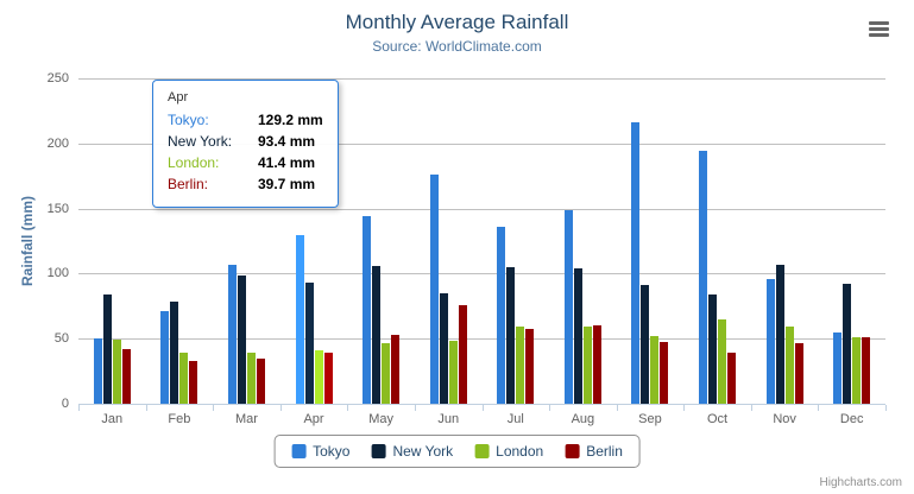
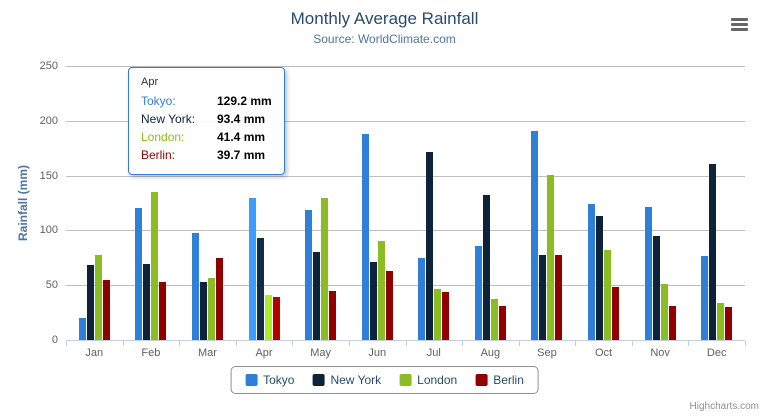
Tokyo/Jan: 50 -> 20
New York/Jan: 84 -> 68
London/Jan: 49 -> 78
Berlin/Jan: 42 -> 55
Tokyo/Feb: 72 -> 120
New York/Feb: 79 -> 69
London/Feb: 39 -> 135
Berlin/Feb: 33 -> 53
Tokyo/Mar: 106 -> 98
New York/Mar: 98 -> 53
London/Mar: 39 -> 57
Berlin/Mar: 34 -> 75
Tokyo/May: 144 -> 119
New York/May: 106 -> 80
London/May: 47 -> 130
Berlin/May: 53 -> 45
Tokyo/Jun: 176 -> 188
New York/Jun: 84 -> 71
London/Jun: 48 -> 90
Berlin/Jun: 76 -> 63
Tokyo/Jul: 136 -> 75
New York/Jul: 105 -> 172
London/Jul: 59 -> 47
Berlin/Jul: 57 -> 44
Tokyo/Aug: 148 -> 86
New York/Aug: 104 -> 132
London/Aug: 60 -> 37
Berlin/Aug: 60 -> 31
Tokyo/Sep: 216 -> 191
New York/Sep: 91 -> 78
London/Sep: 52 -> 151
Berlin/Sep: 48 -> 78
Tokyo/Oct: 194 -> 124
New York/Oct: 84 -> 113
London/Oct: 65 -> 82
Berlin/Oct: 39 -> 48
Tokyo/Nov: 96 -> 121
New York/Nov: 107 -> 95
London/Nov: 59 -> 51
Berlin/Nov: 47 -> 31
Tokyo/Dec: 54 -> 77
New York/Dec: 92 -> 161
London/Dec: 51 -> 34
Berlin/Dec: 51 -> 30
